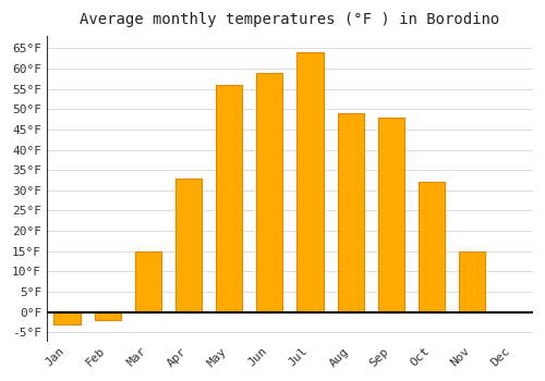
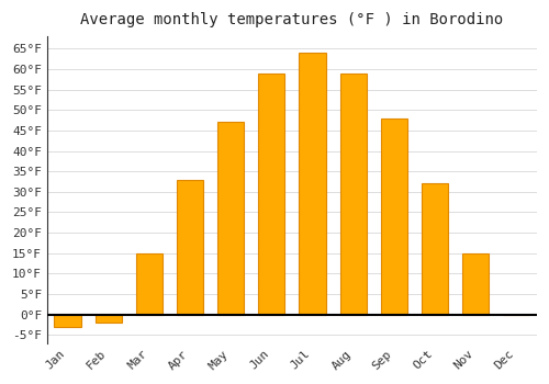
May: 56°F -> 47°F
Aug: 49°F -> 59°F
